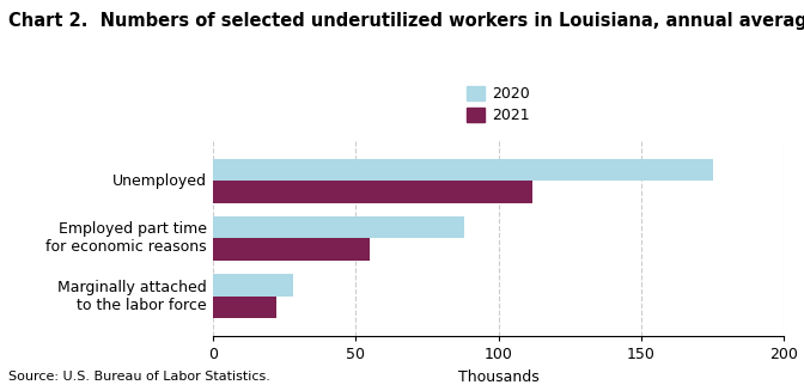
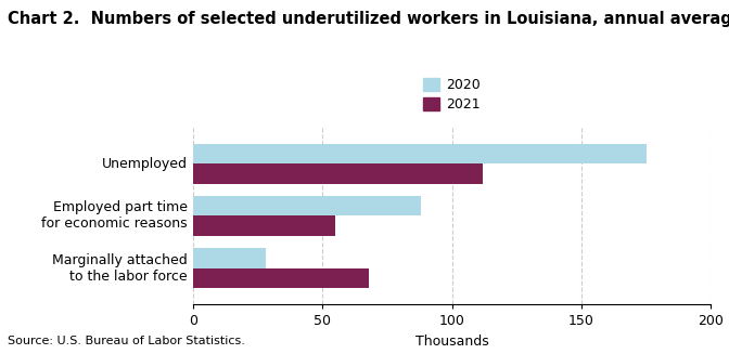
2021/Marginally attached to the labor force: 22 -> 68
